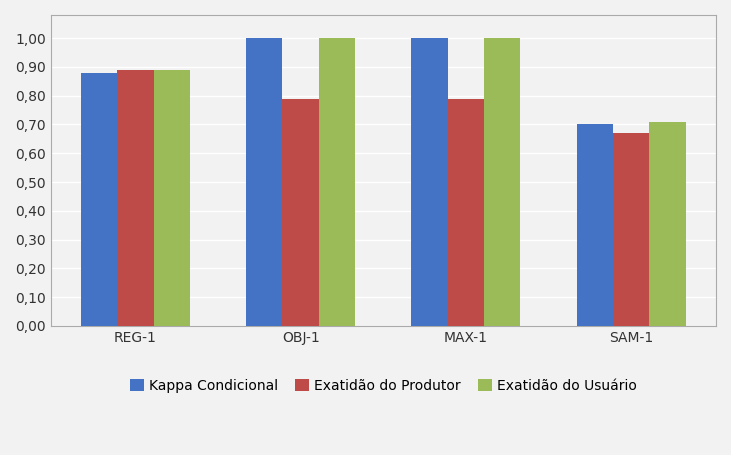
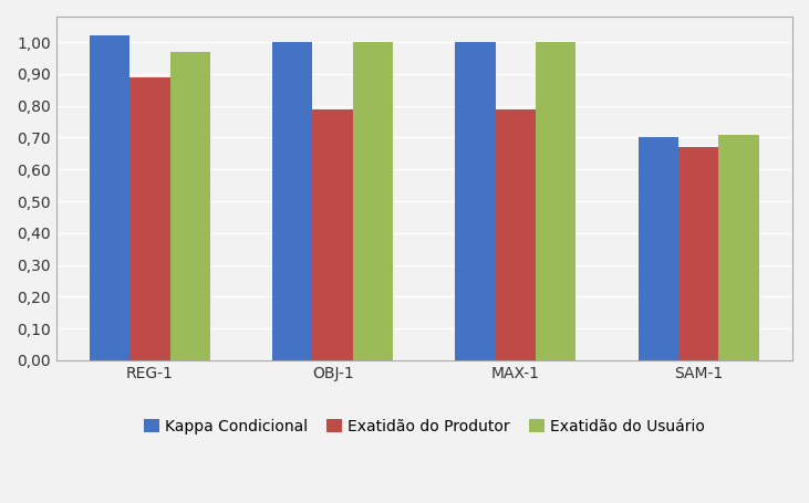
Kappa Condicional/REG-1: 0,88 -> 1,02
Exatidão do Usuário/REG-1: 0,89 -> 0,97
